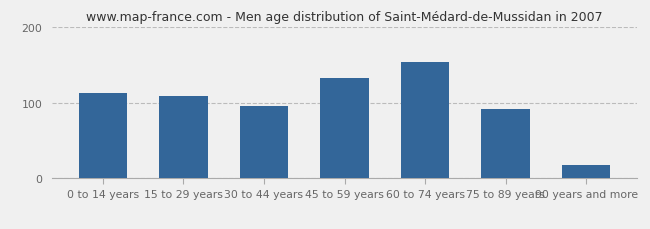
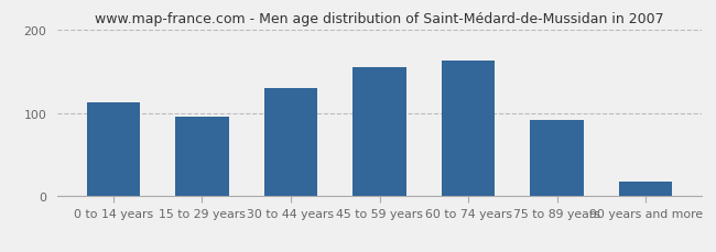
15 to 29 years: 108 -> 96
30 to 44 years: 96 -> 130
45 to 59 years: 132 -> 155
60 to 74 years: 154 -> 163
